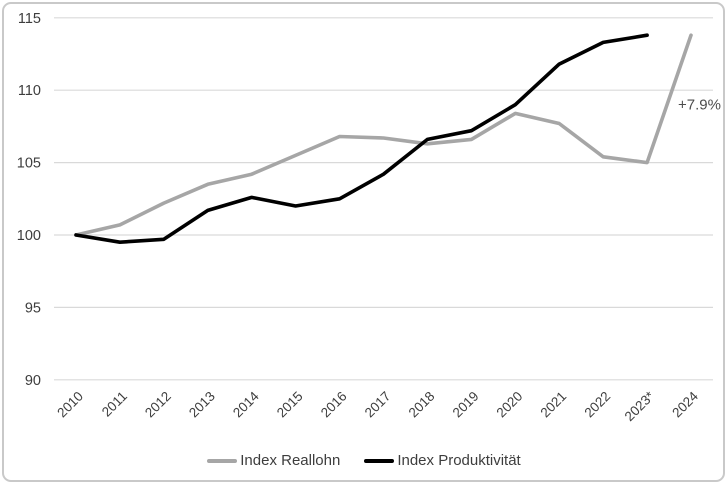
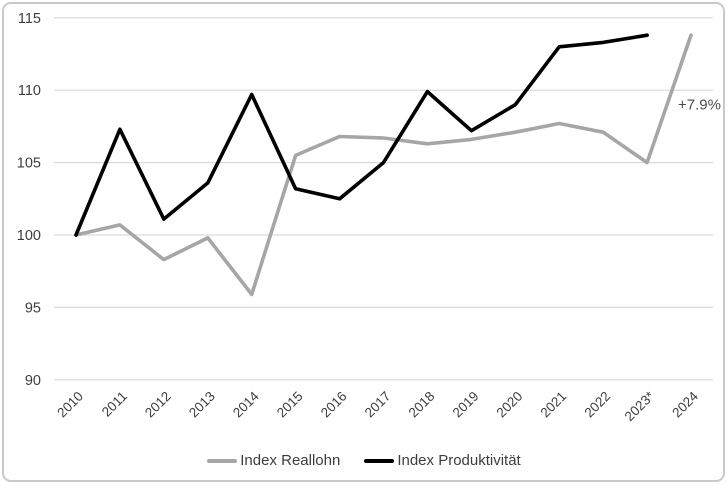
Index Produktivität/2011: 99.5 -> 107.3
Index Reallohn/2012: 102.2 -> 98.3
Index Produktivität/2012: 99.7 -> 101.1
Index Reallohn/2013: 103.5 -> 99.8
Index Produktivität/2013: 101.7 -> 103.6
Index Reallohn/2014: 104.2 -> 95.9
Index Produktivität/2014: 102.6 -> 109.7
Index Produktivität/2015: 102.0 -> 103.2
Index Produktivität/2017: 104.2 -> 105.0
Index Produktivität/2018: 106.6 -> 109.9
Index Reallohn/2020: 108.4 -> 107.1
Index Produktivität/2021: 111.8 -> 113.0
Index Reallohn/2022: 105.4 -> 107.1
